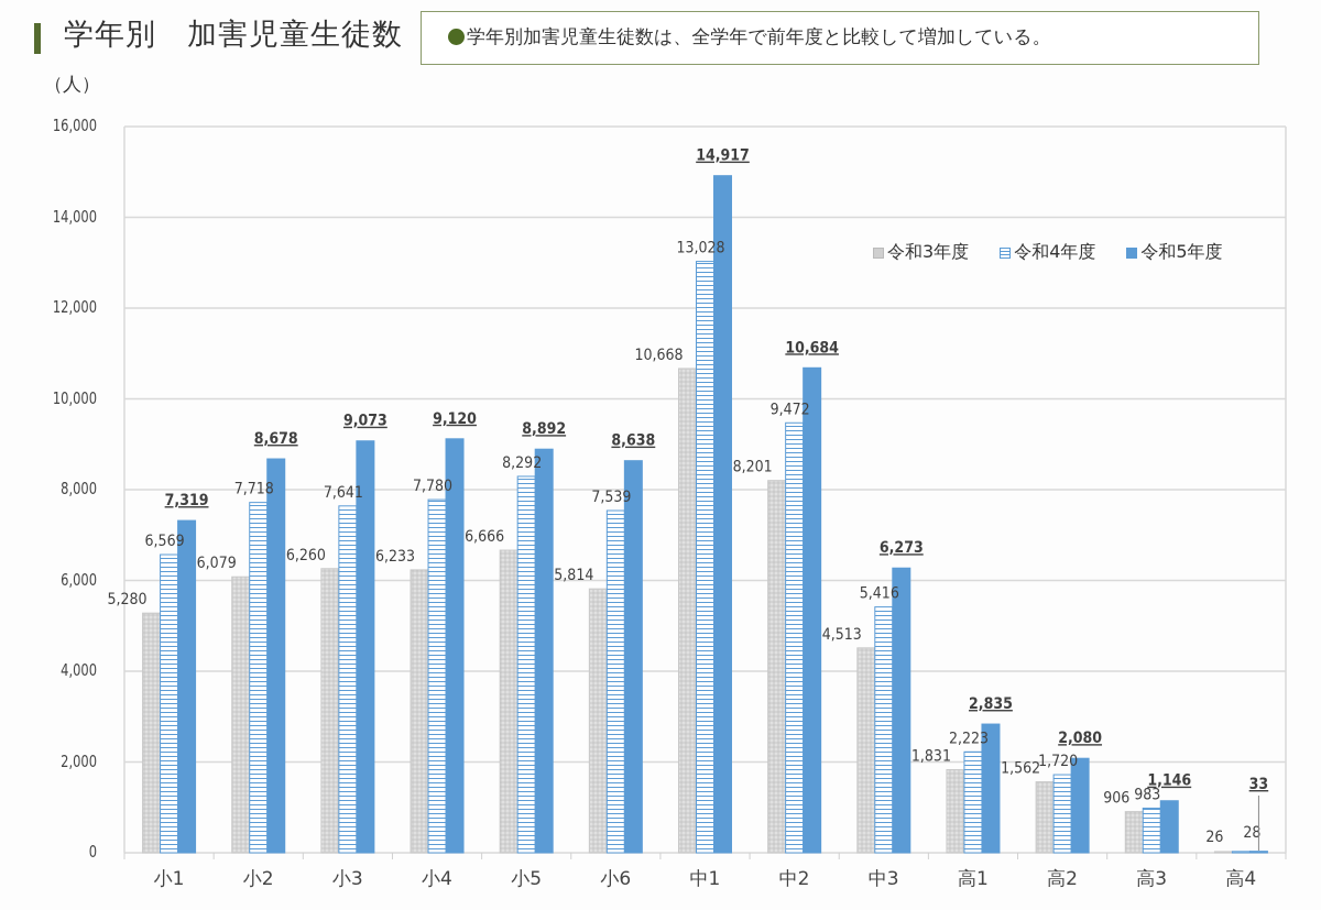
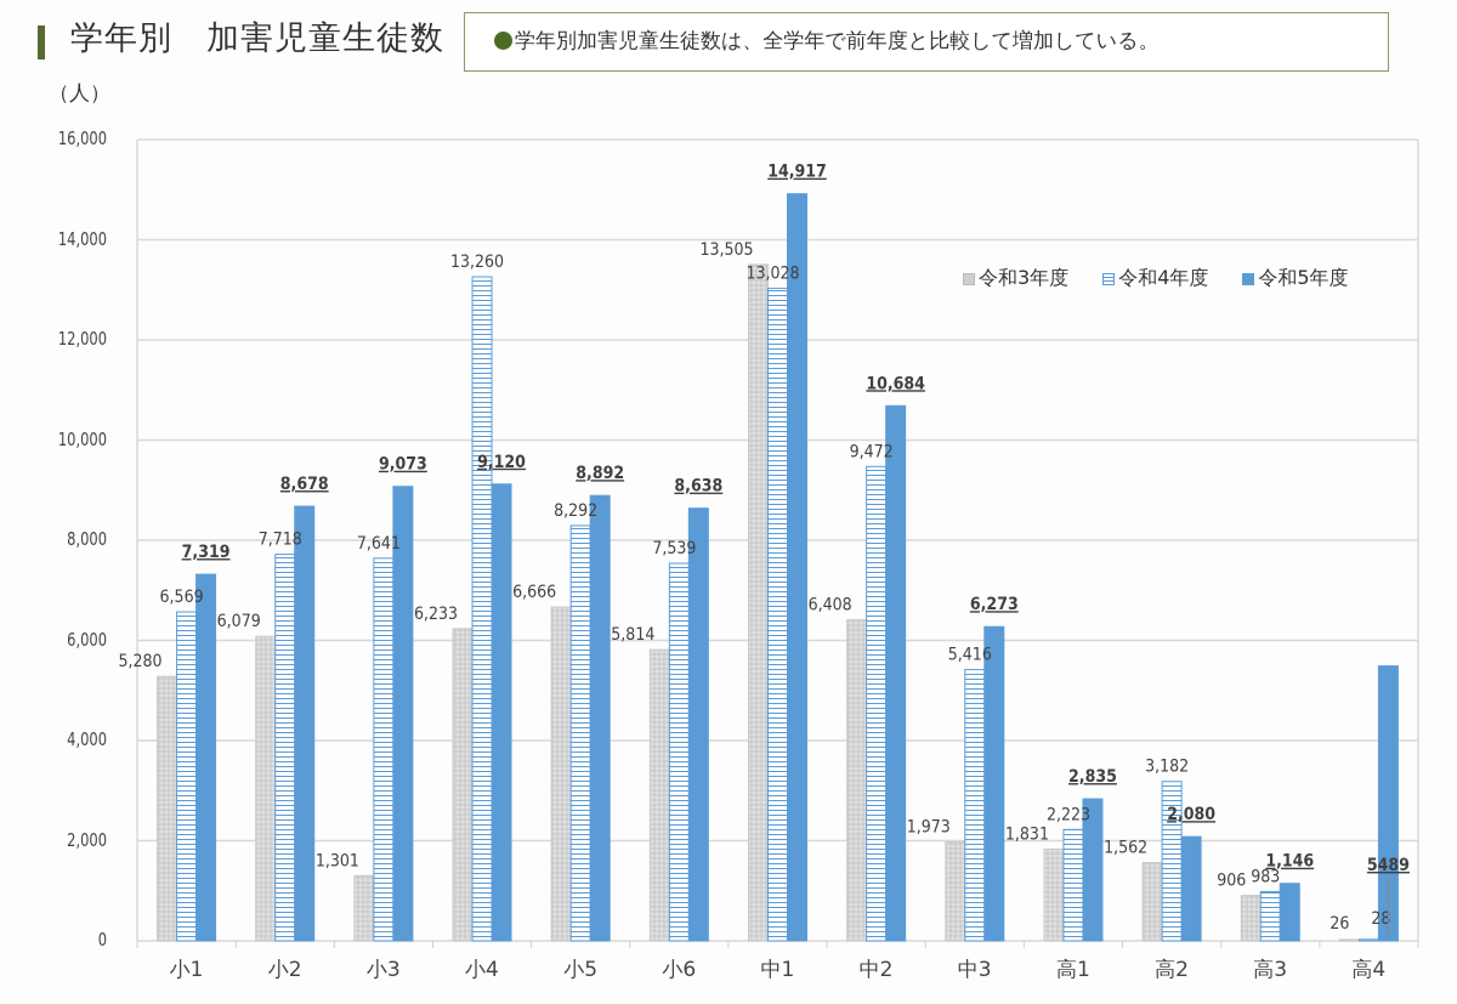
令和3年度/小3: 6,260 -> 1,301
令和4年度/小4: 7,780 -> 13,260
令和3年度/中1: 10,668 -> 13,505
令和3年度/中2: 8,201 -> 6,408
令和3年度/中3: 4,513 -> 1,973
令和4年度/高2: 1,720 -> 3,182
令和5年度/高4: 33 -> 5489
